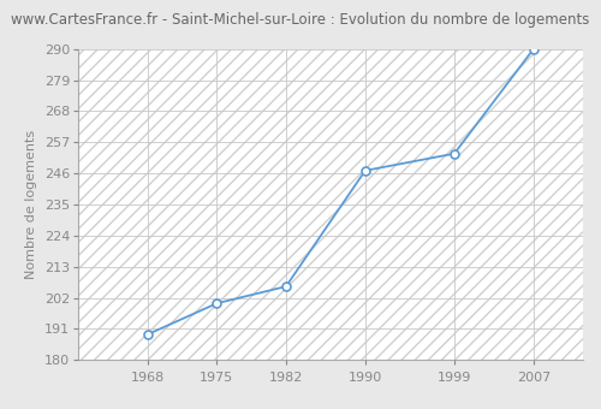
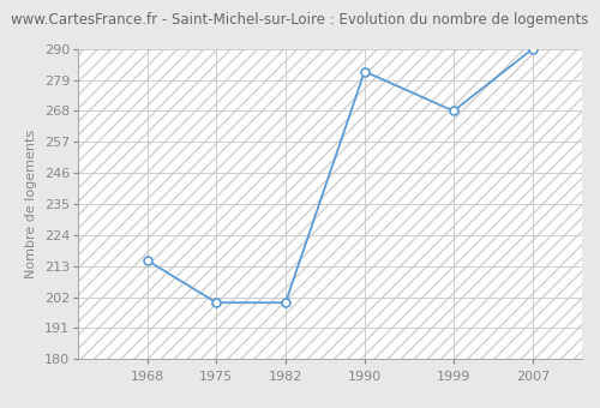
1968: 189 -> 215
1982: 206 -> 200
1990: 247 -> 282
1999: 253 -> 268
